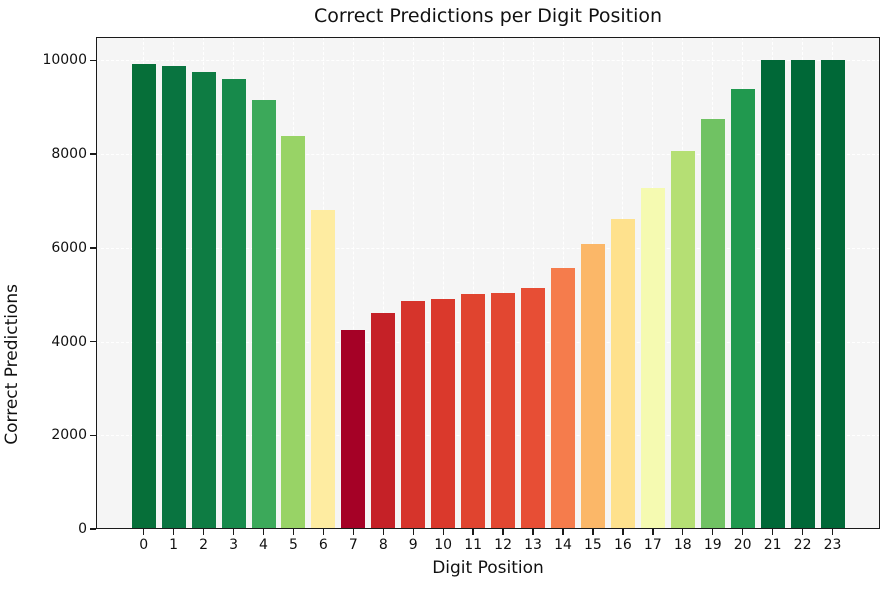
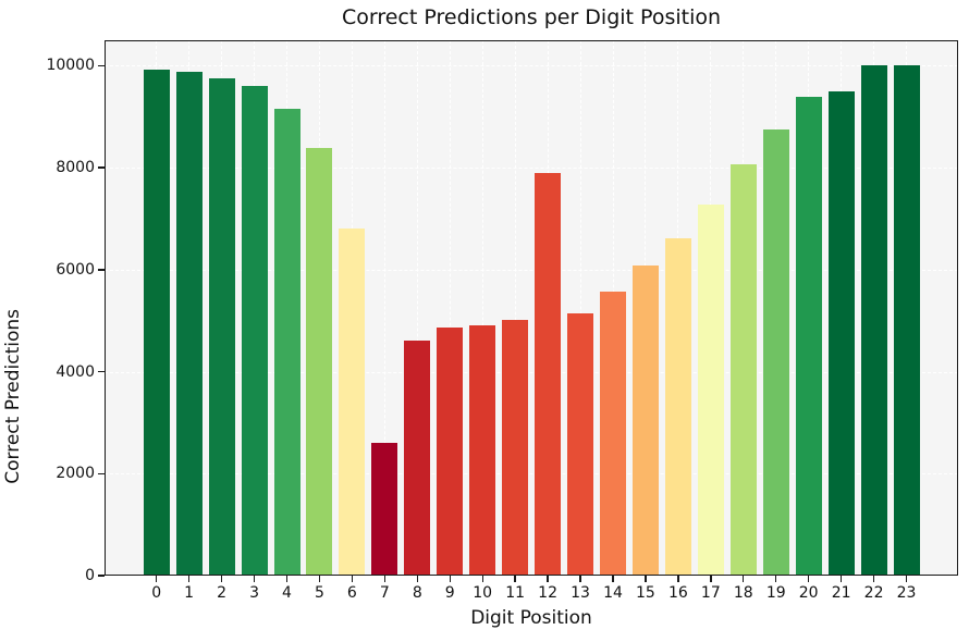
7: 4200 -> 2600
12: 5000 -> 7900
21: 10000 -> 9500
